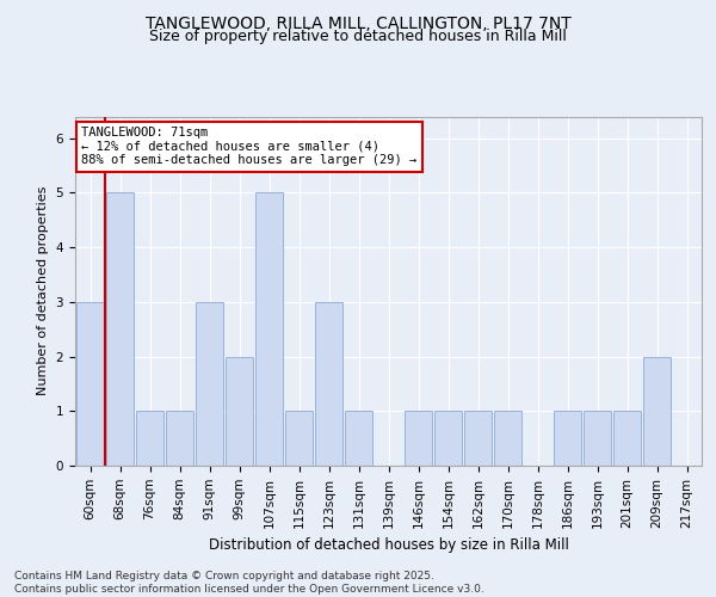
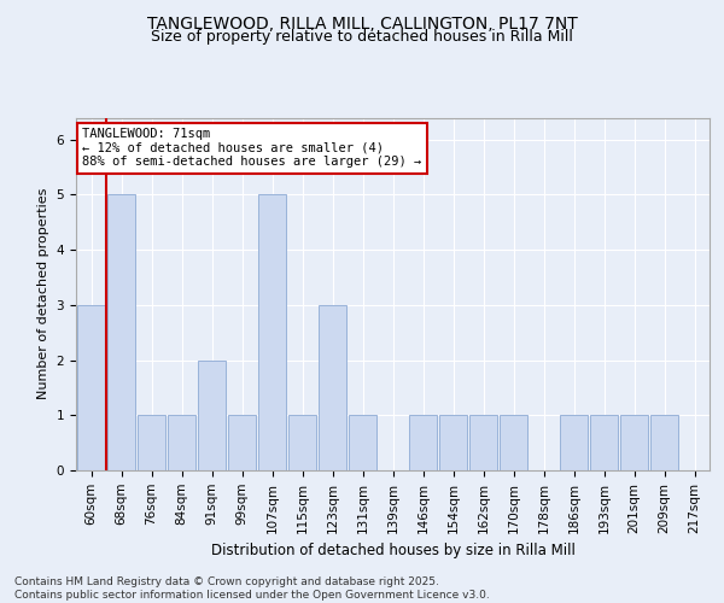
91sqm: 3 -> 2
99sqm: 2 -> 1
209sqm: 2 -> 1
